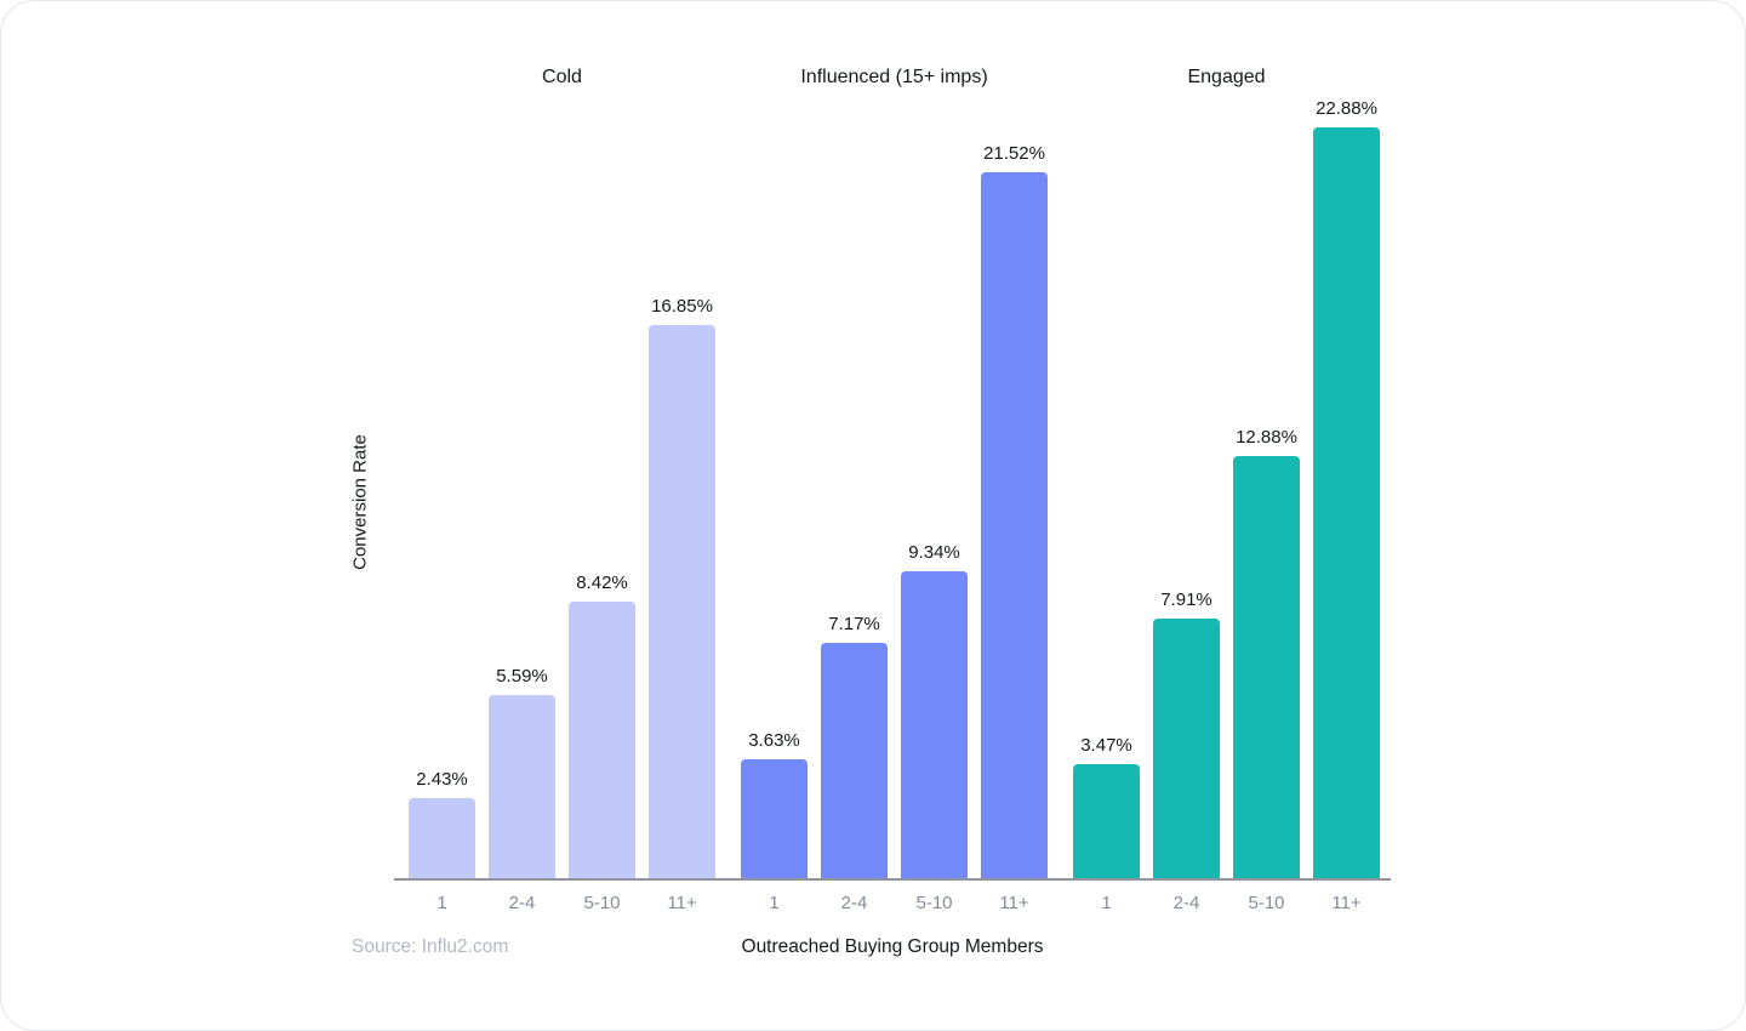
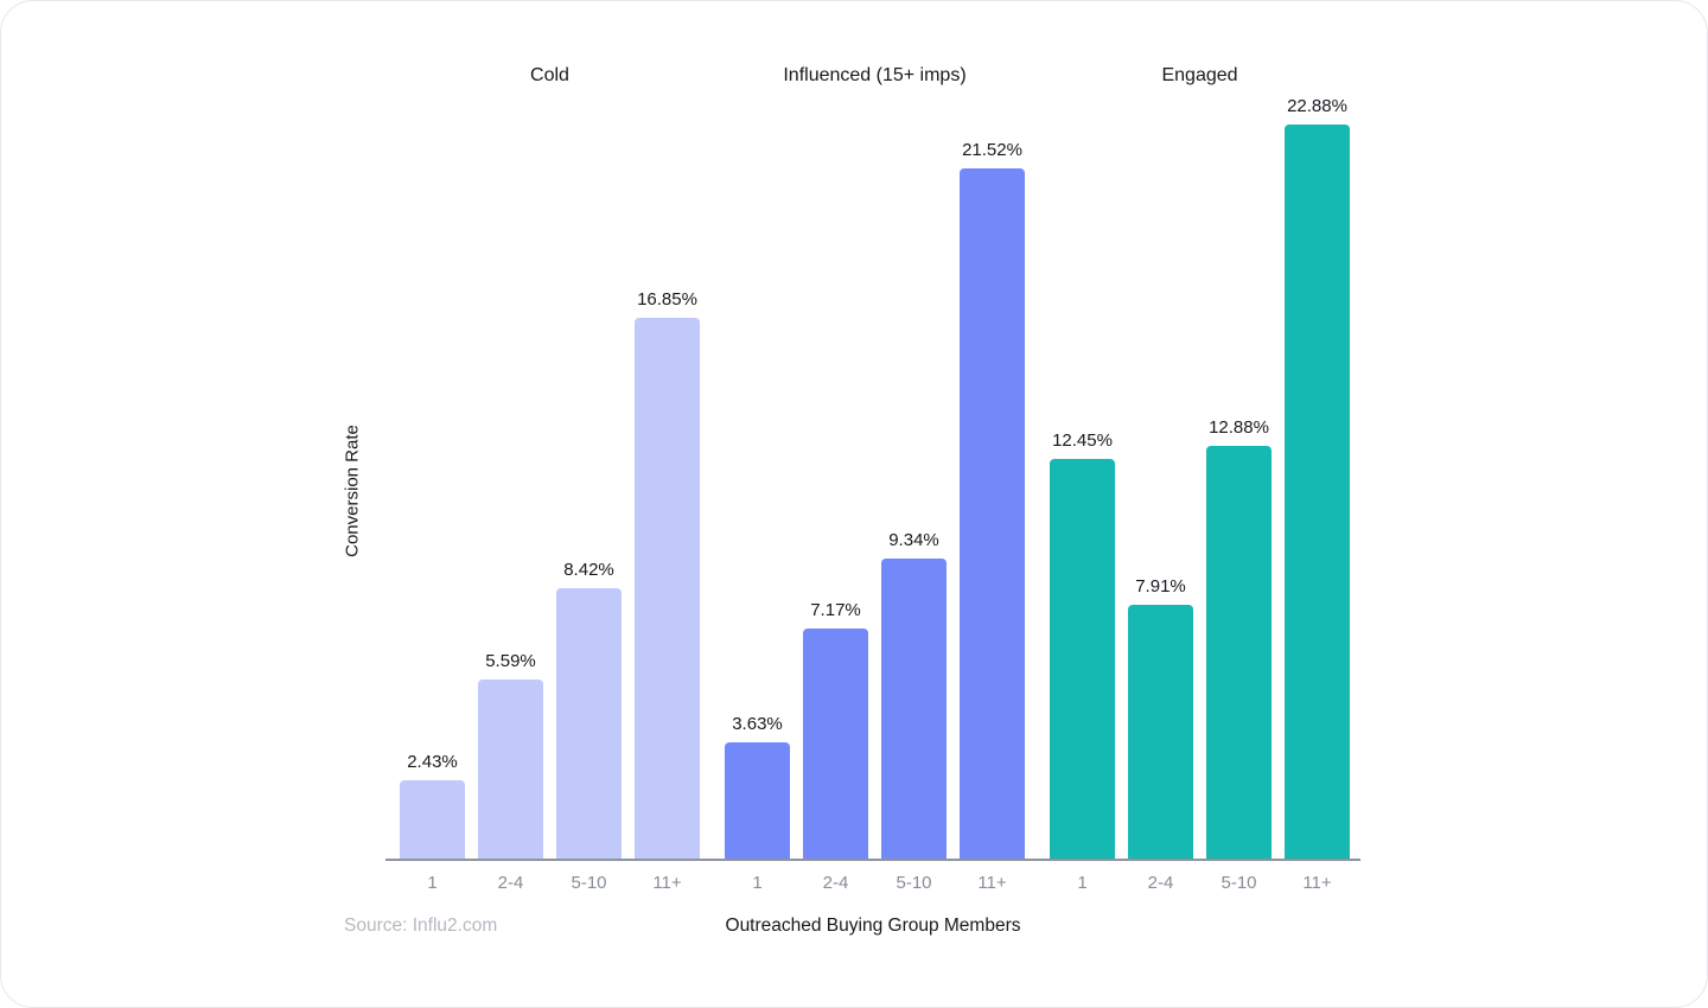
Engaged/1: 3.47% -> 12.45%
